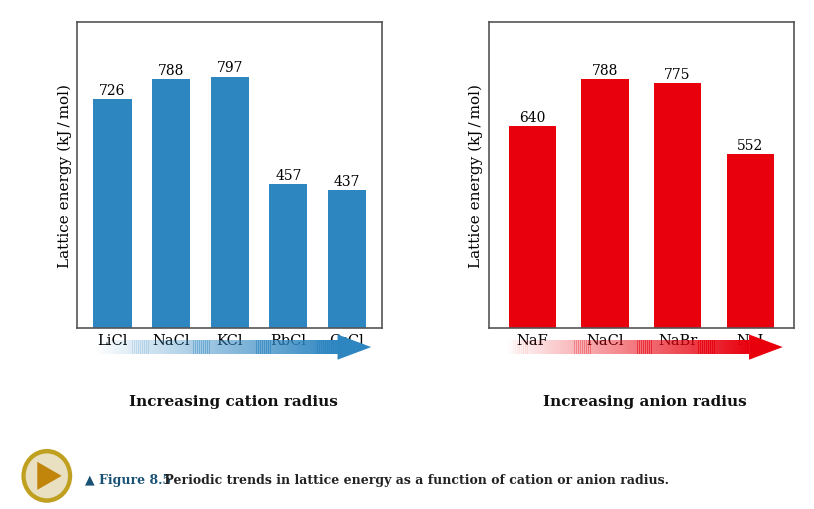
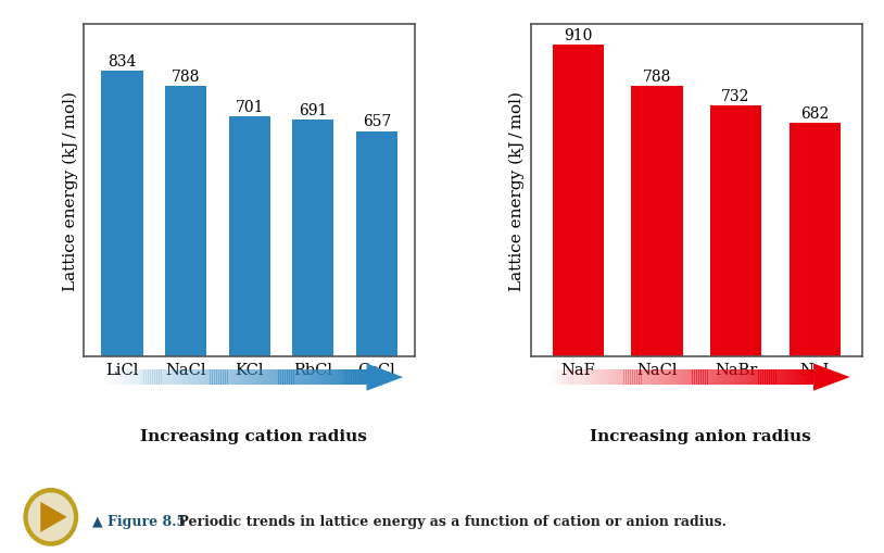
LiCl: 726 -> 834
KCl: 797 -> 701
RbCl: 457 -> 691
CsCl: 437 -> 657
NaF: 640 -> 910
NaBr: 775 -> 732
NaI: 552 -> 682
